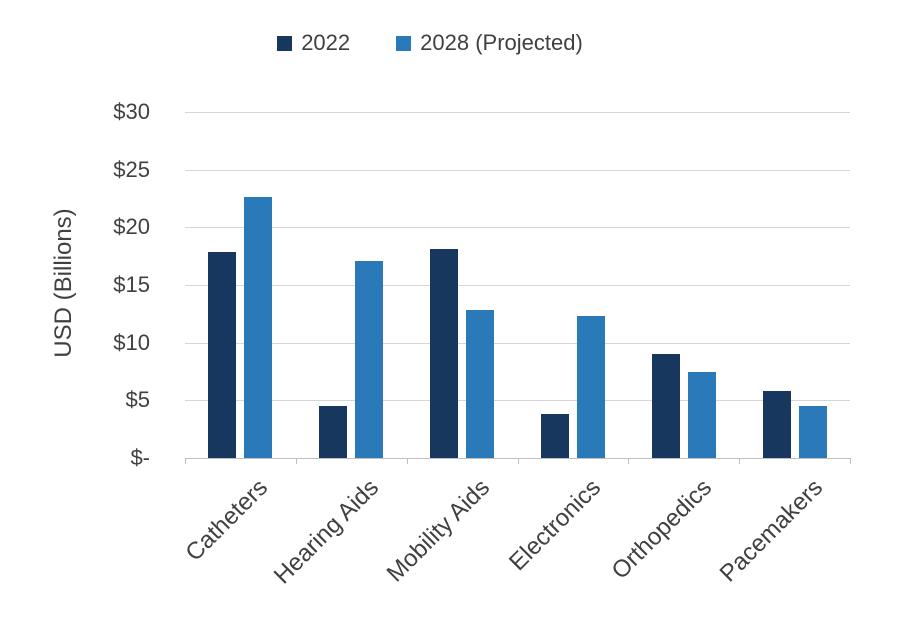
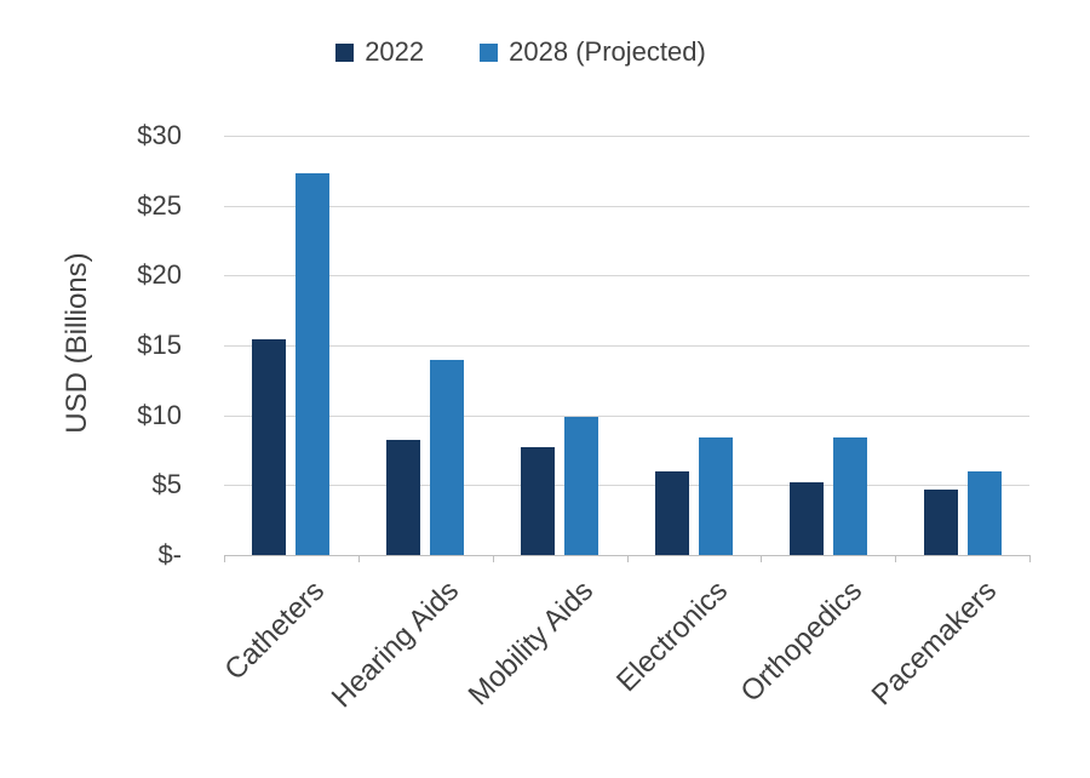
2022/Catheters: $17.9 -> $15.4
2028 (Projected)/Catheters: $22.6 -> $27.3
2022/Hearing Aids: $4.5 -> $8.2
2028 (Projected)/Hearing Aids: $17.1 -> $14.0
2022/Mobility Aids: $18.1 -> $7.7
2028 (Projected)/Mobility Aids: $12.8 -> $9.9
2022/Electronics: $3.8 -> $6.0
2028 (Projected)/Electronics: $12.3 -> $8.4
2022/Orthopedics: $9.0 -> $5.2
2028 (Projected)/Orthopedics: $7.5 -> $8.4
2022/Pacemakers: $5.8 -> $4.7
2028 (Projected)/Pacemakers: $4.5 -> $6.0
